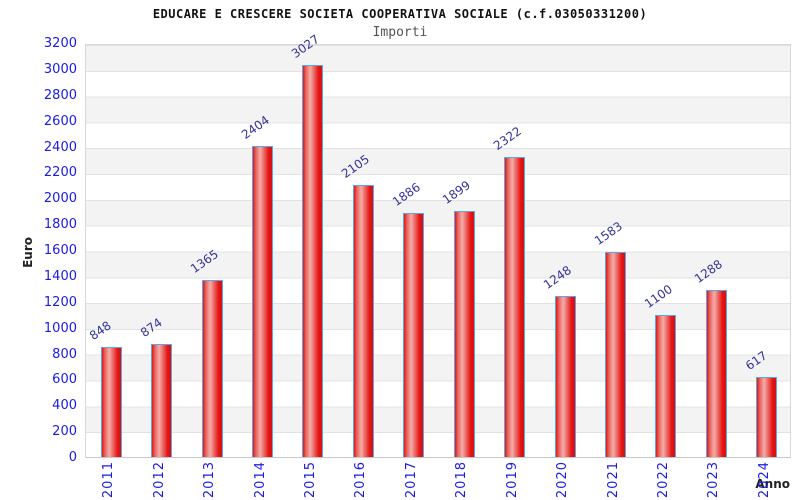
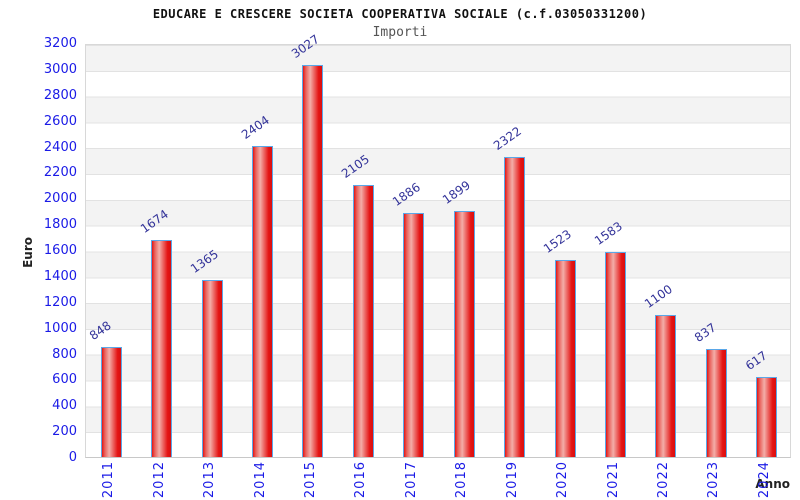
2012: 874 -> 1674
2020: 1248 -> 1523
2023: 1288 -> 837
